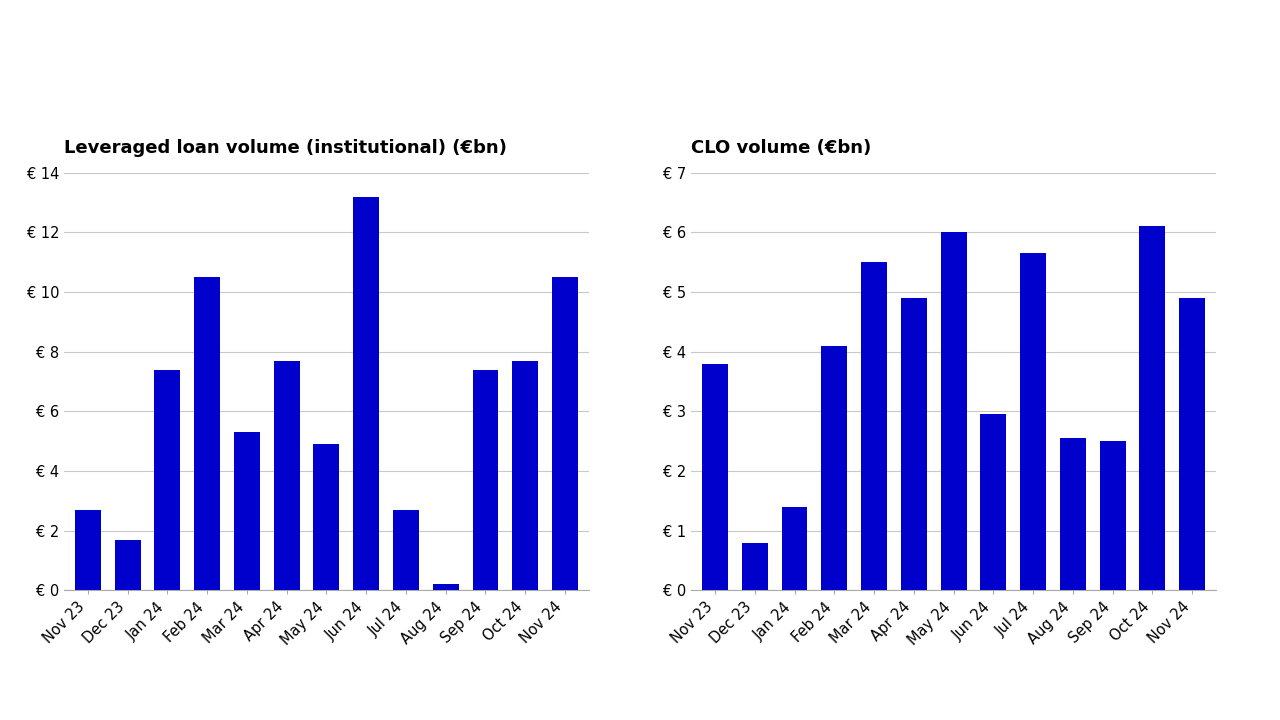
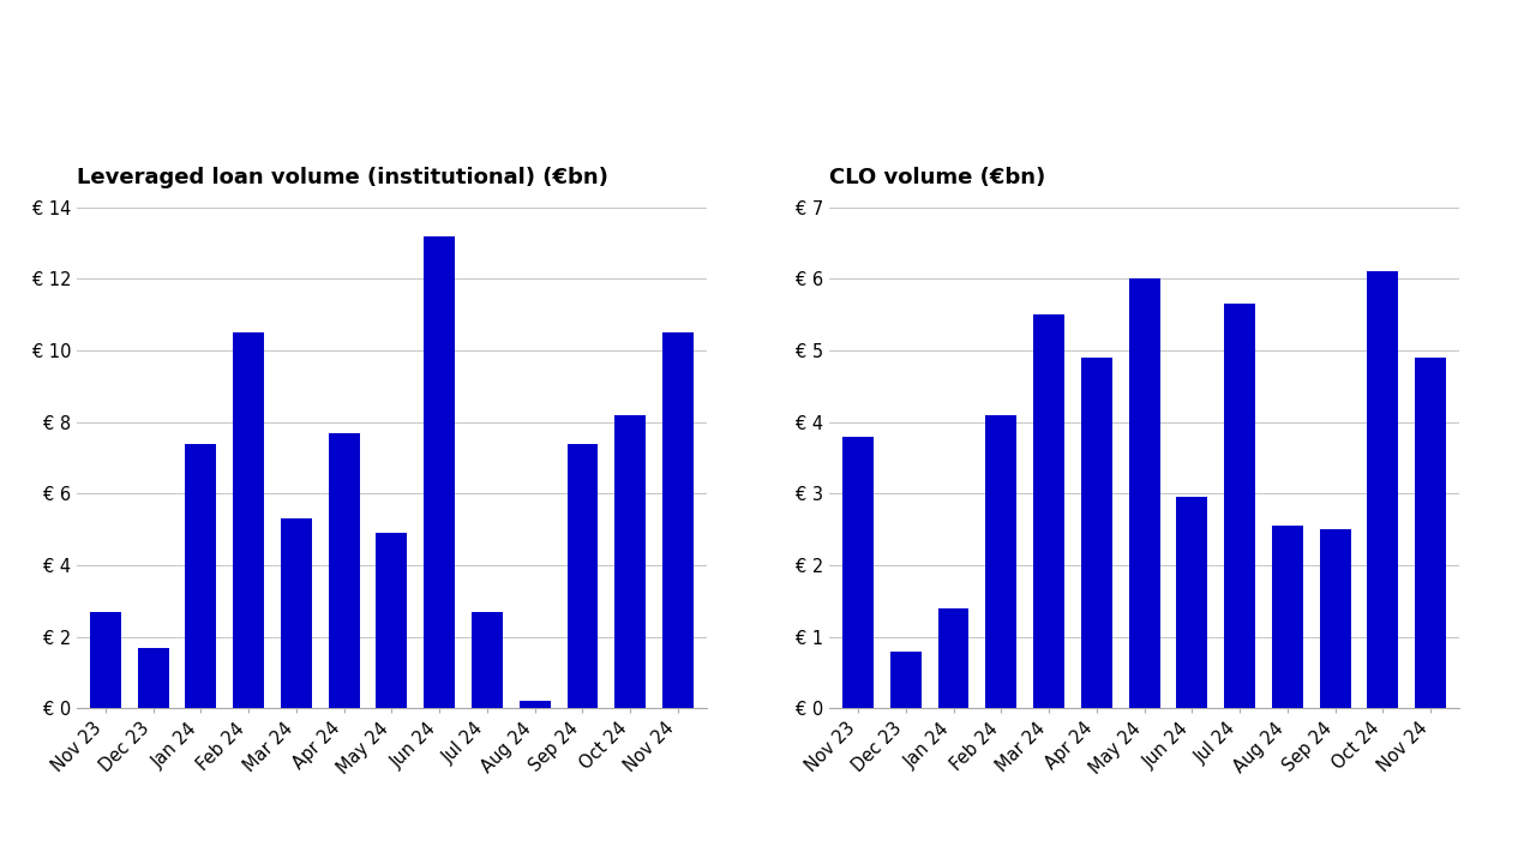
Leveraged loan volume (institutional) (€bn)/Oct 24: € 7.7 -> € 8.2
